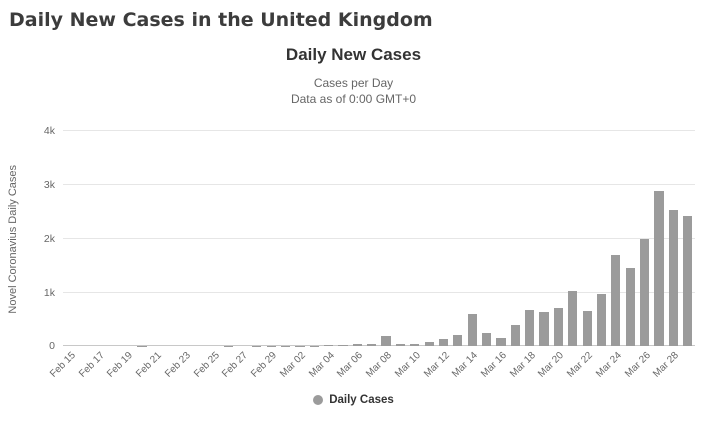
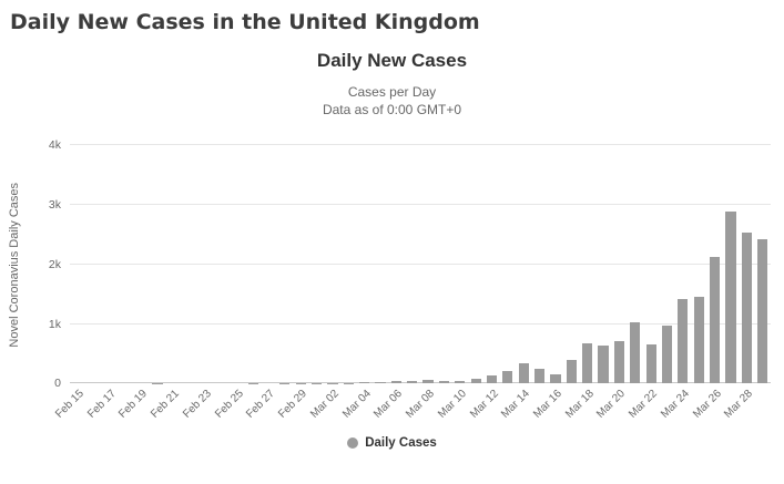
Mar 08: 0.2k -> 0.1k
Mar 14: 0.6k -> 0.3k
Mar 24: 1.7k -> 1.4k
Mar 26: 2.0k -> 2.1k
